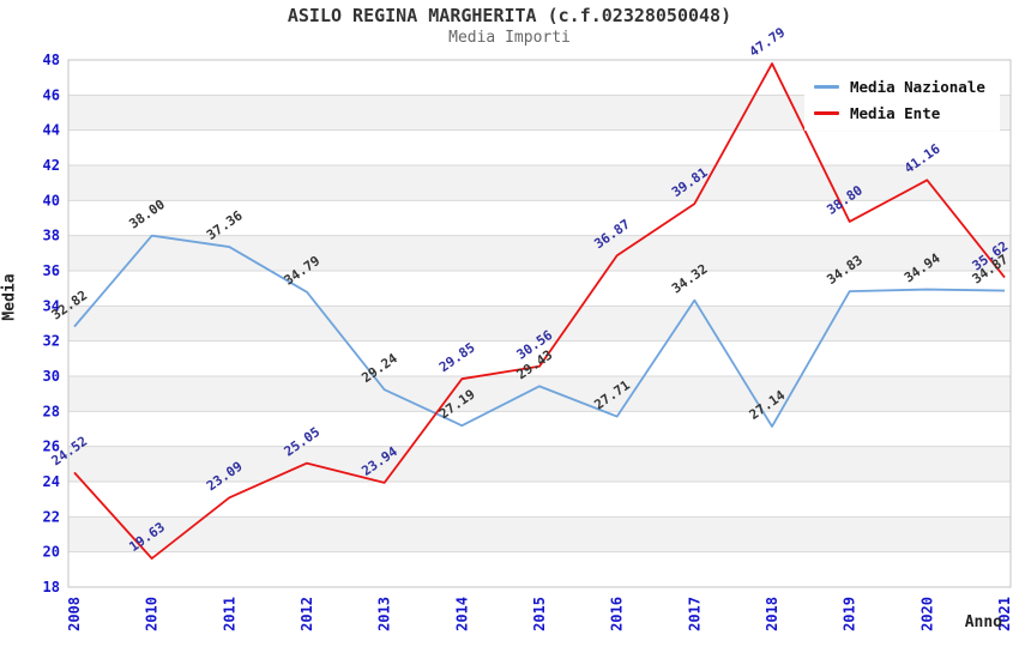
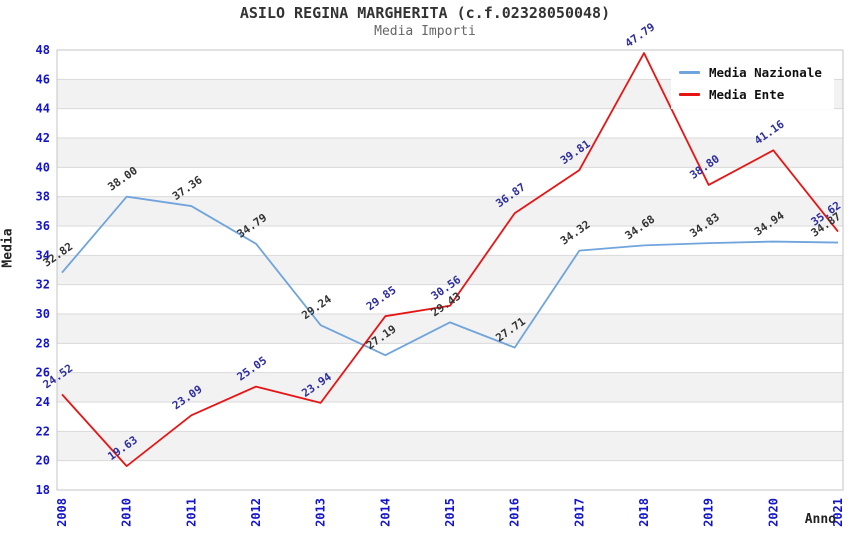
Media Nazionale/2018: 27.14 -> 34.68
